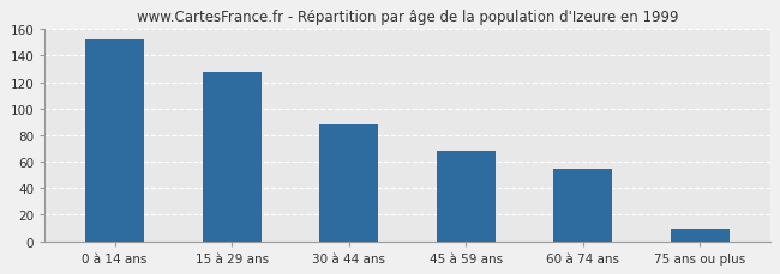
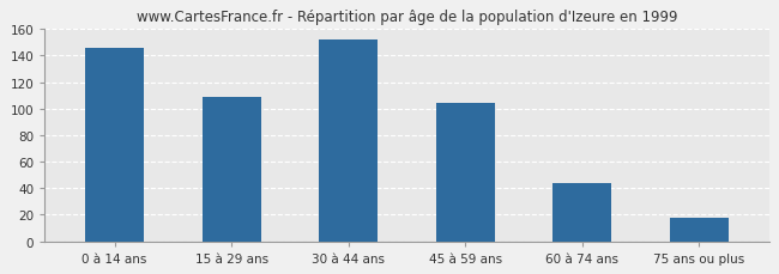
0 à 14 ans: 152 -> 146
15 à 29 ans: 128 -> 109
30 à 44 ans: 88 -> 152
45 à 59 ans: 68 -> 104
60 à 74 ans: 55 -> 44
75 ans ou plus: 10 -> 18
